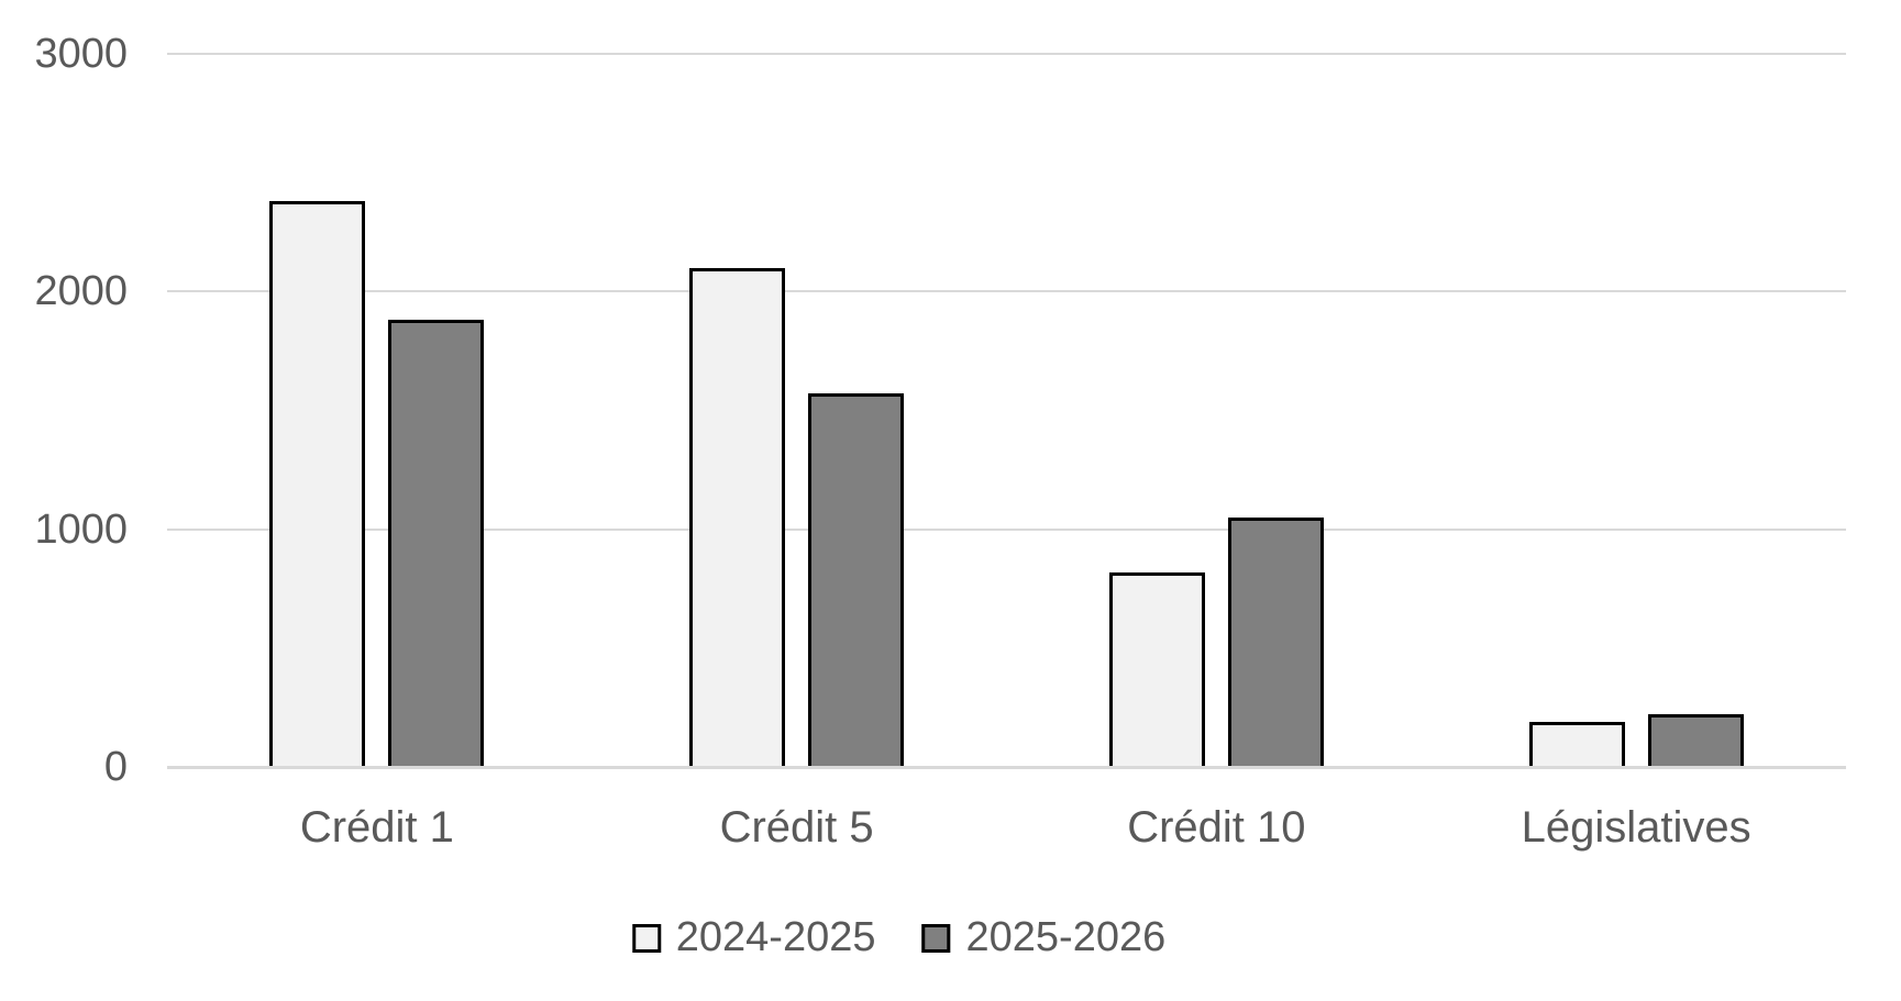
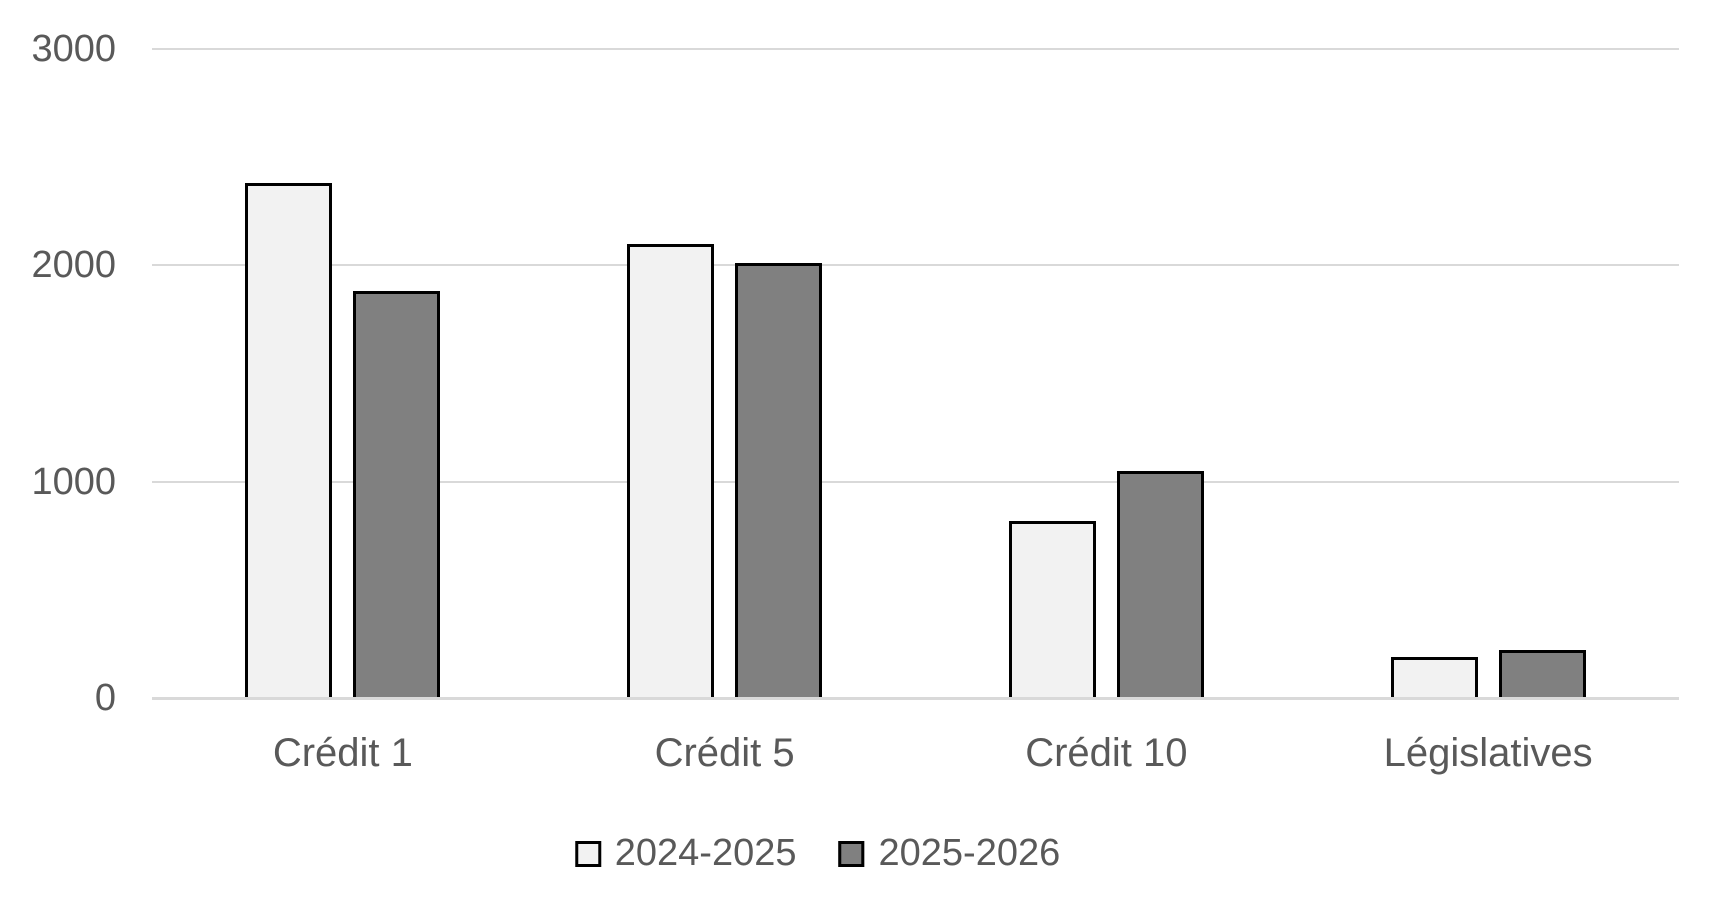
2025-2026/Crédit 5: 1570 -> 2010
